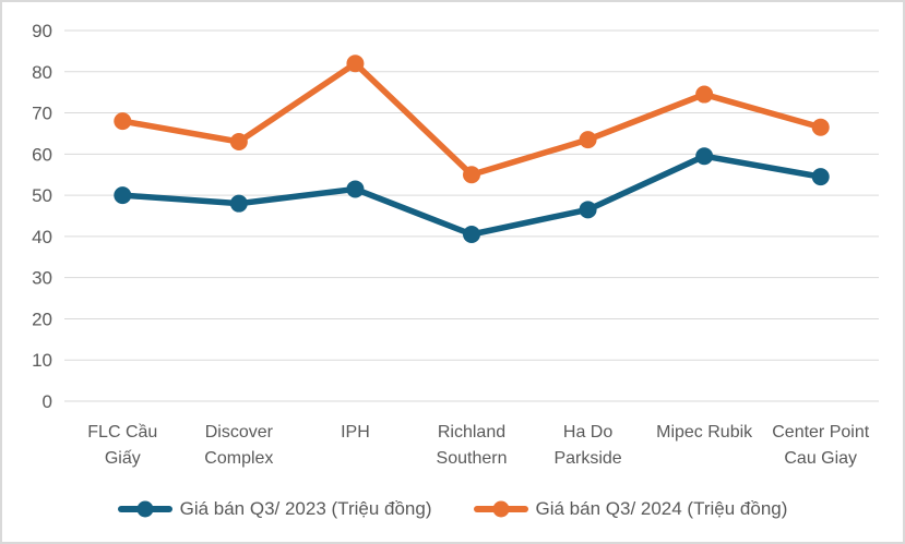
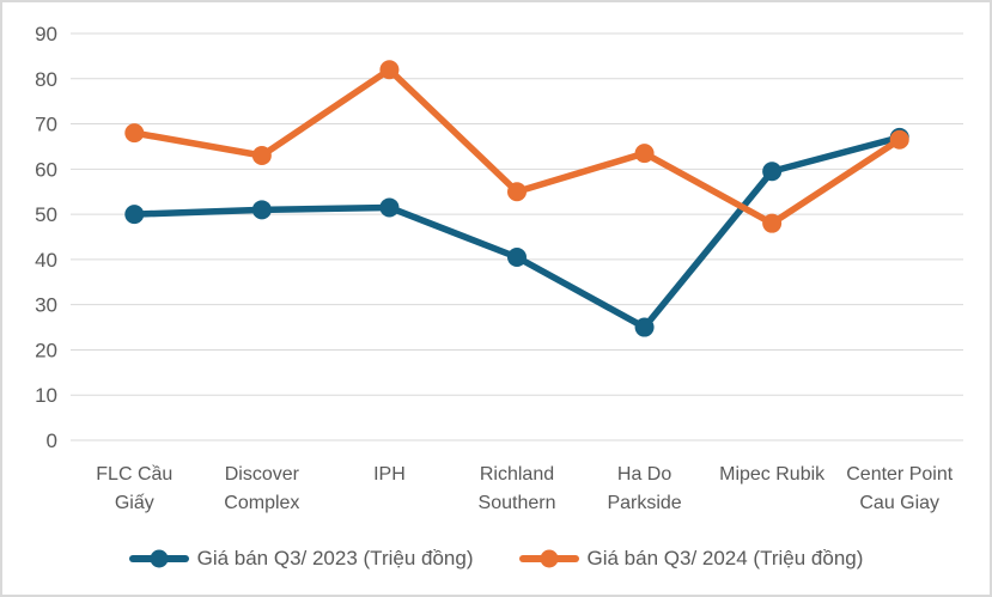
Giá bán Q3/ 2023 (Triệu đồng)/Discover Complex: 48 -> 51
Giá bán Q3/ 2023 (Triệu đồng)/Ha Do Parkside: 46 -> 25
Giá bán Q3/ 2024 (Triệu đồng)/Mipec Rubik: 74 -> 48
Giá bán Q3/ 2023 (Triệu đồng)/Center Point Cau Giay: 54 -> 67
